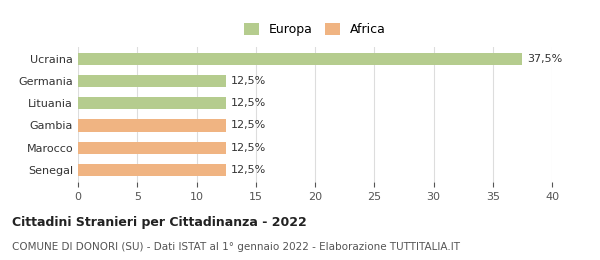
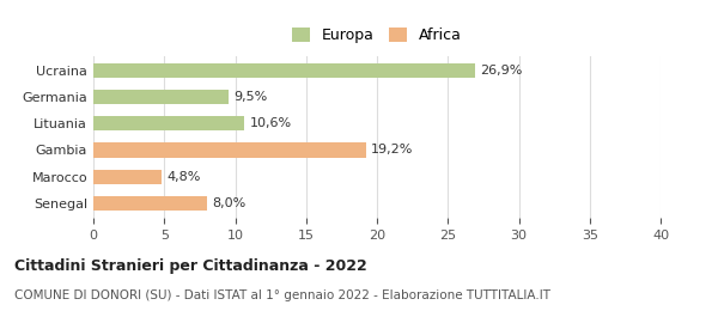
Ucraina: 37,5% -> 26,9%
Germania: 12,5% -> 9,5%
Lituania: 12,5% -> 10,6%
Gambia: 12,5% -> 19,2%
Marocco: 12,5% -> 4,8%
Senegal: 12,5% -> 8,0%
